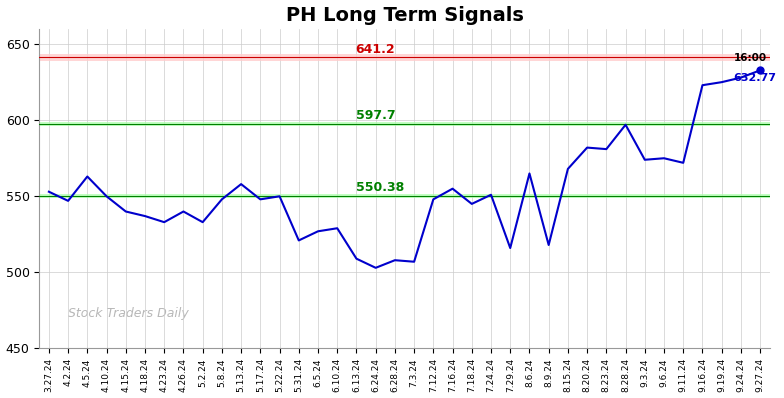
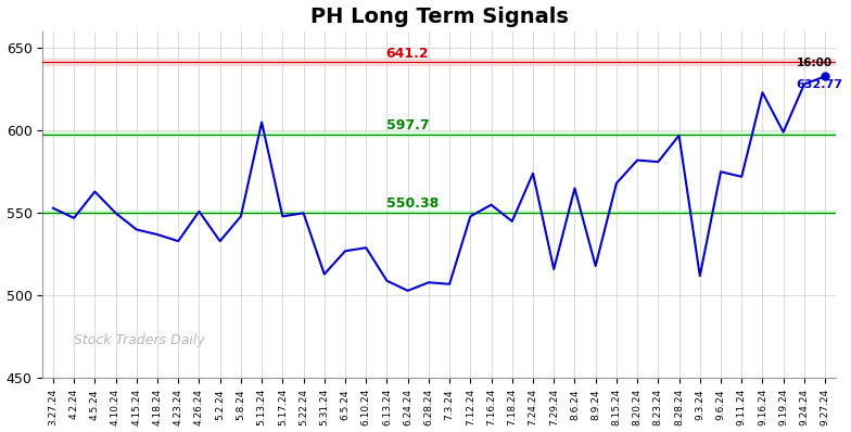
4.26.24: 540 -> 551
5.13.24: 558 -> 605
5.31.24: 521 -> 513
7.24.24: 551 -> 574
9.3.24: 574 -> 512
9.19.24: 625 -> 599
